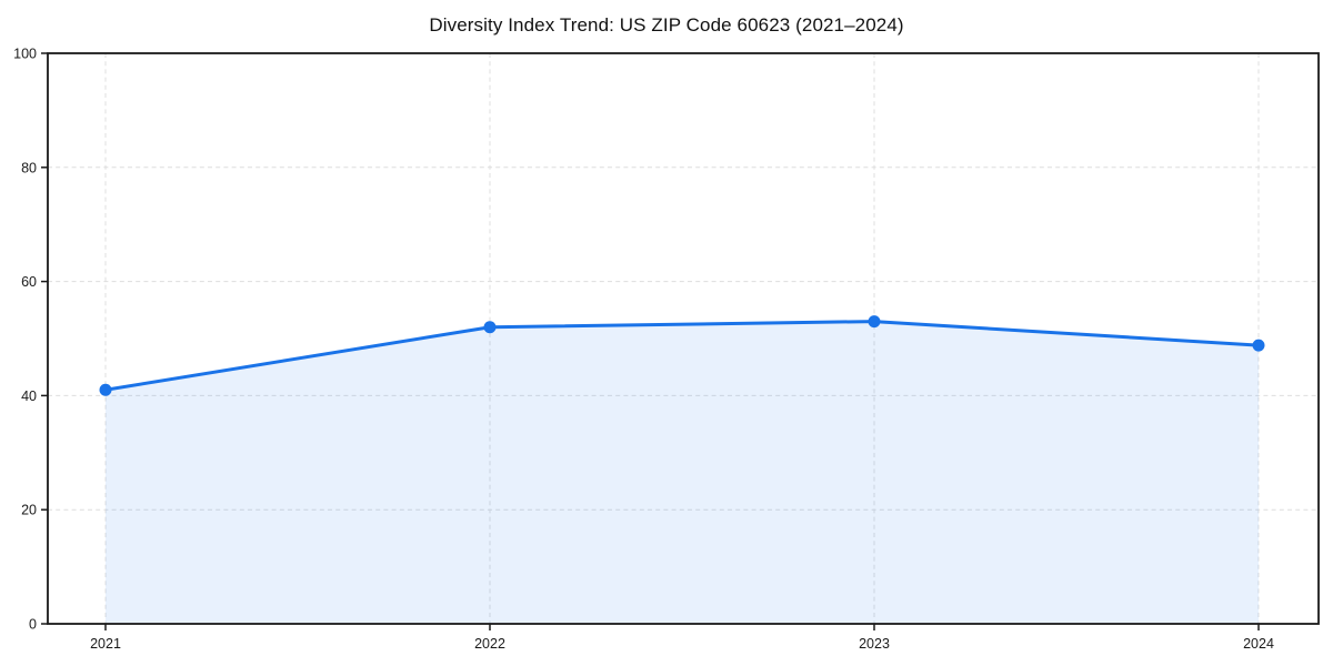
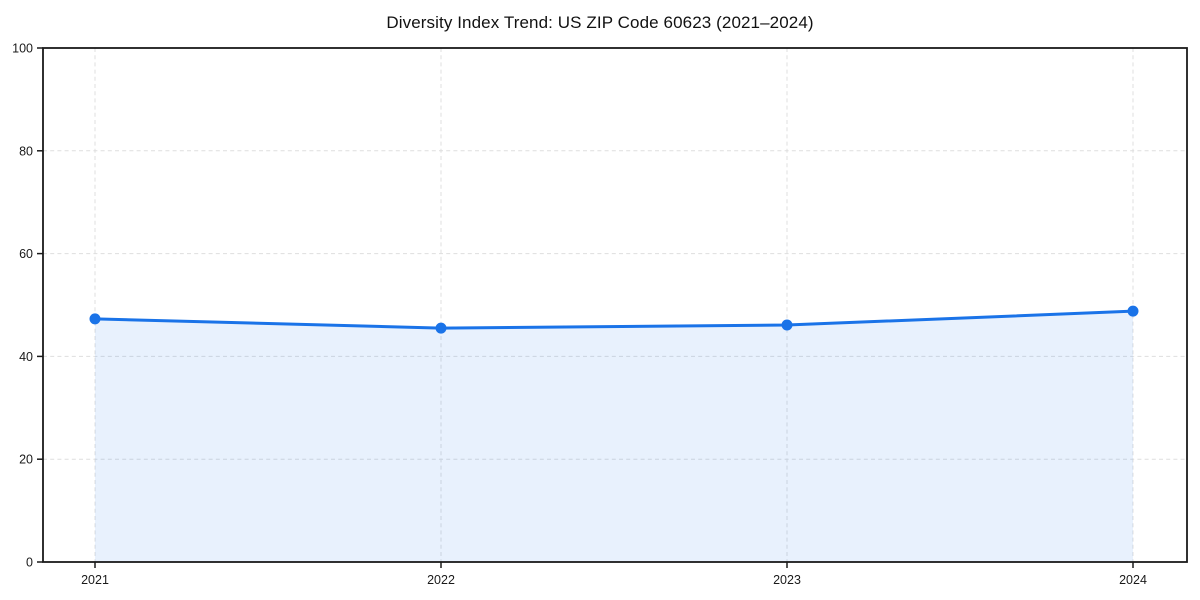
2021: 41 -> 47
2022: 52 -> 46
2023: 53 -> 46
